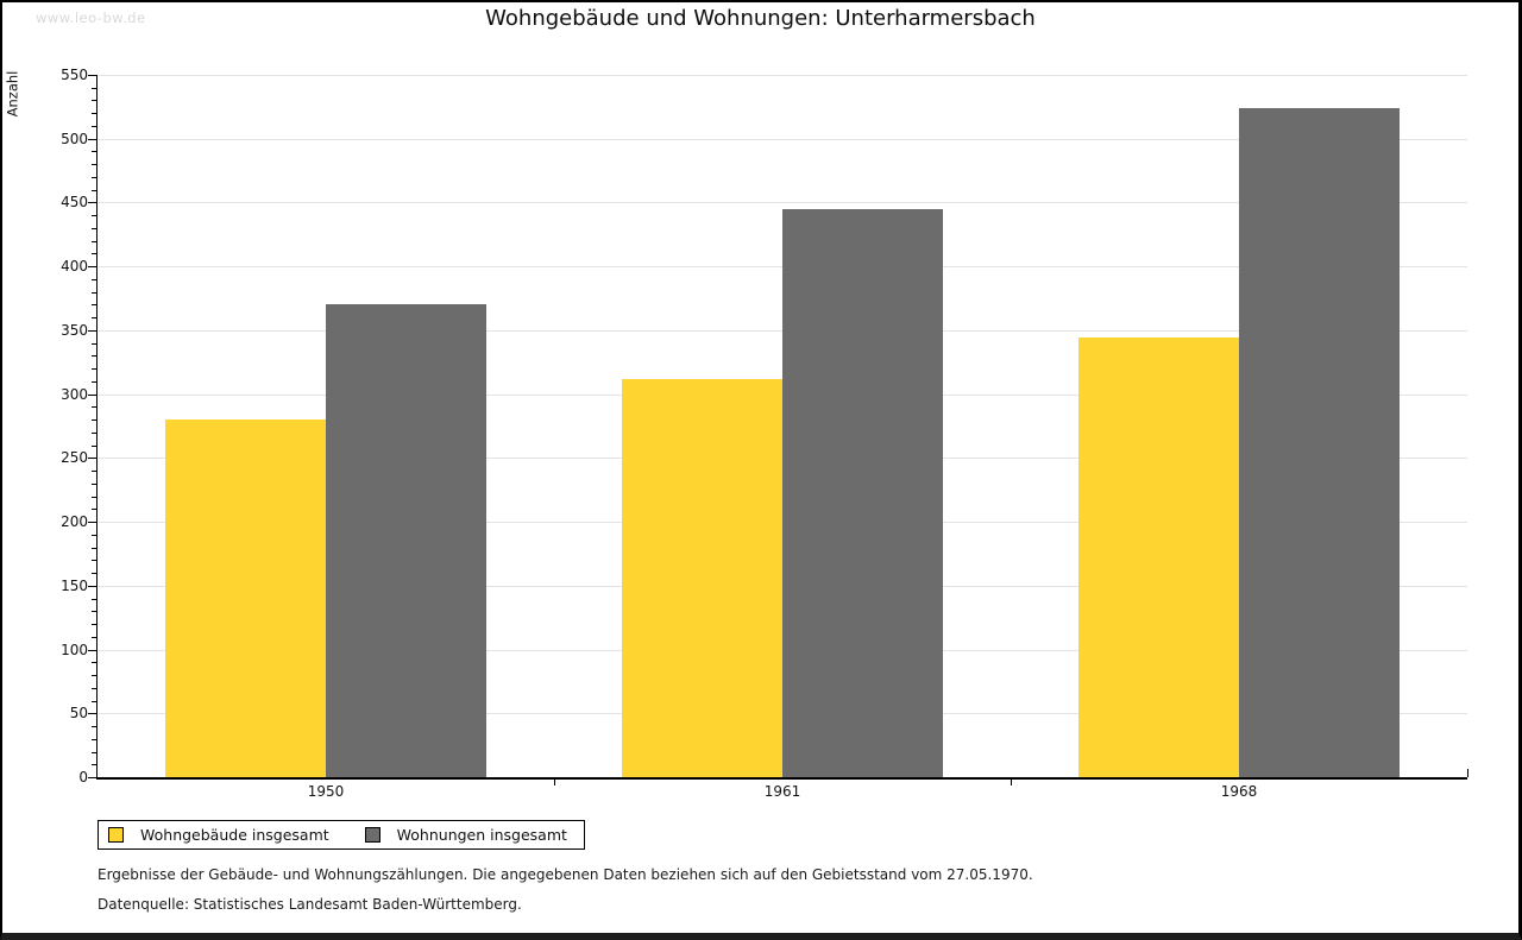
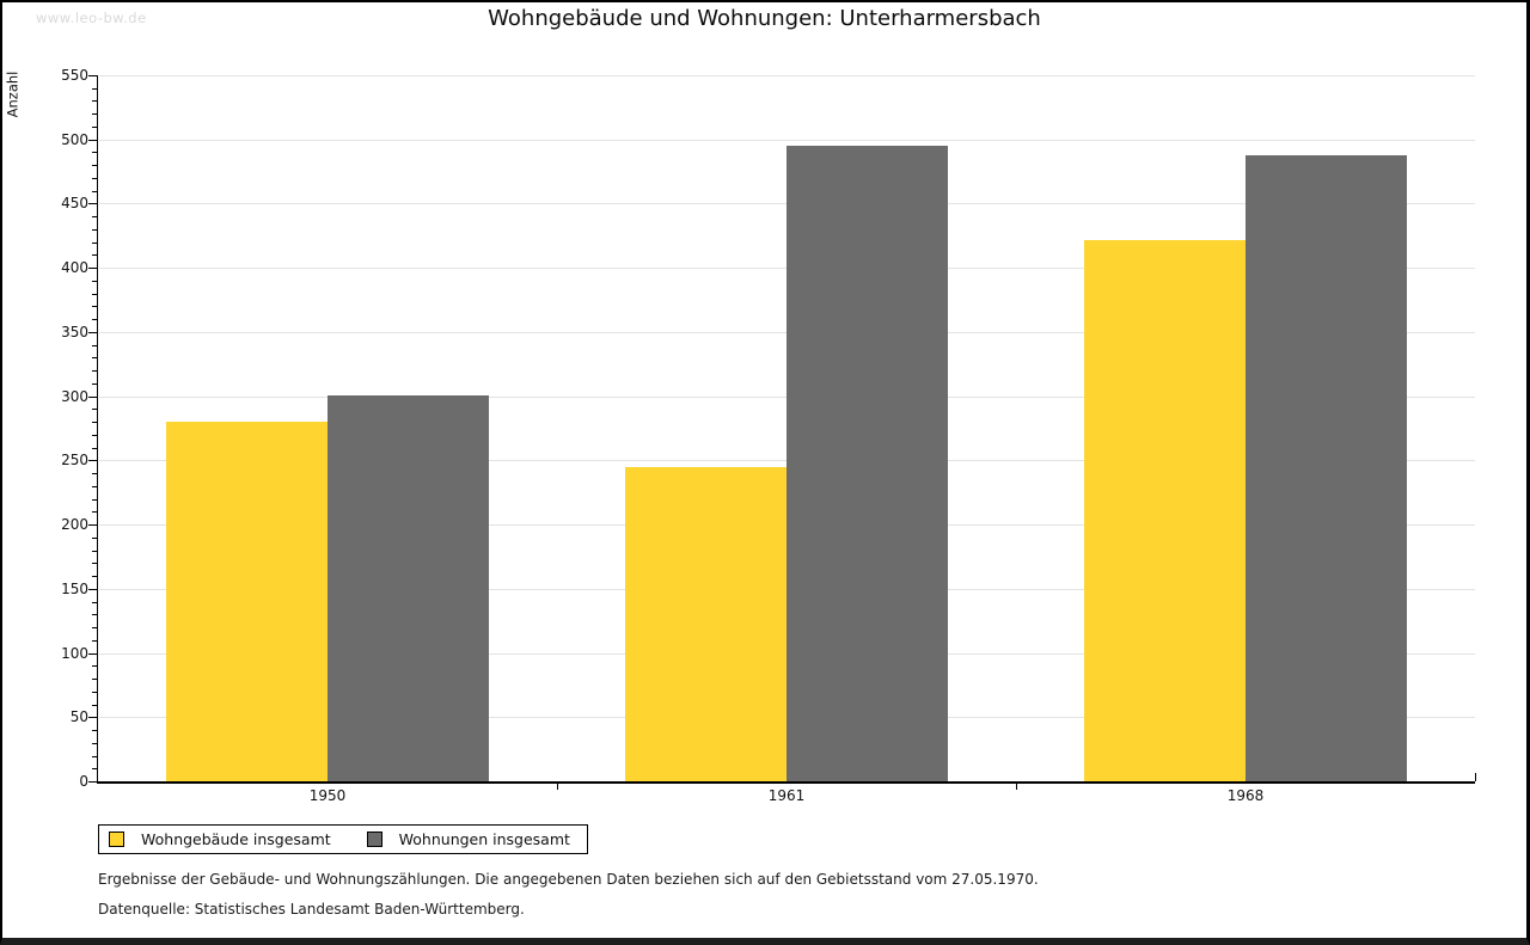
Wohnungen insgesamt/1950: 370 -> 301
Wohngebäude insgesamt/1961: 312 -> 245
Wohnungen insgesamt/1961: 445 -> 495
Wohngebäude insgesamt/1968: 344 -> 422
Wohnungen insgesamt/1968: 524 -> 488
